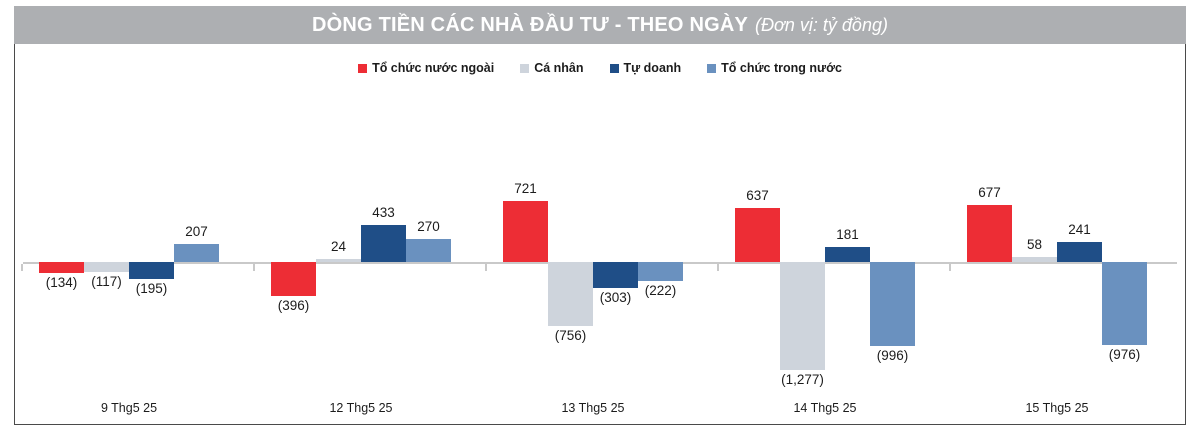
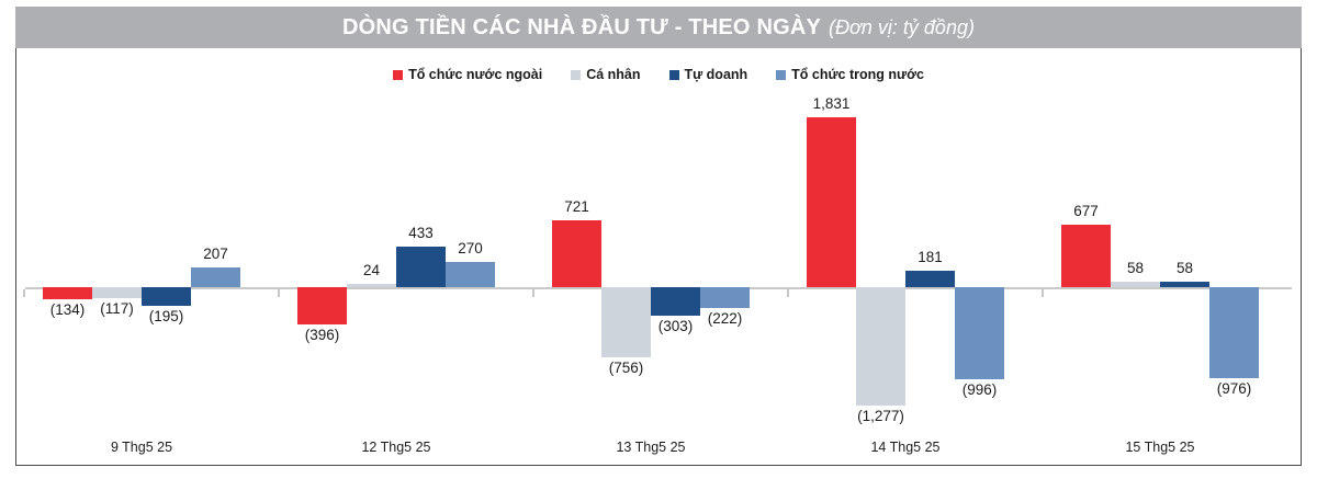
Tổ chức nước ngoài/14 Thg5 25: 637 -> 1,831
Tự doanh/15 Thg5 25: 241 -> 58
